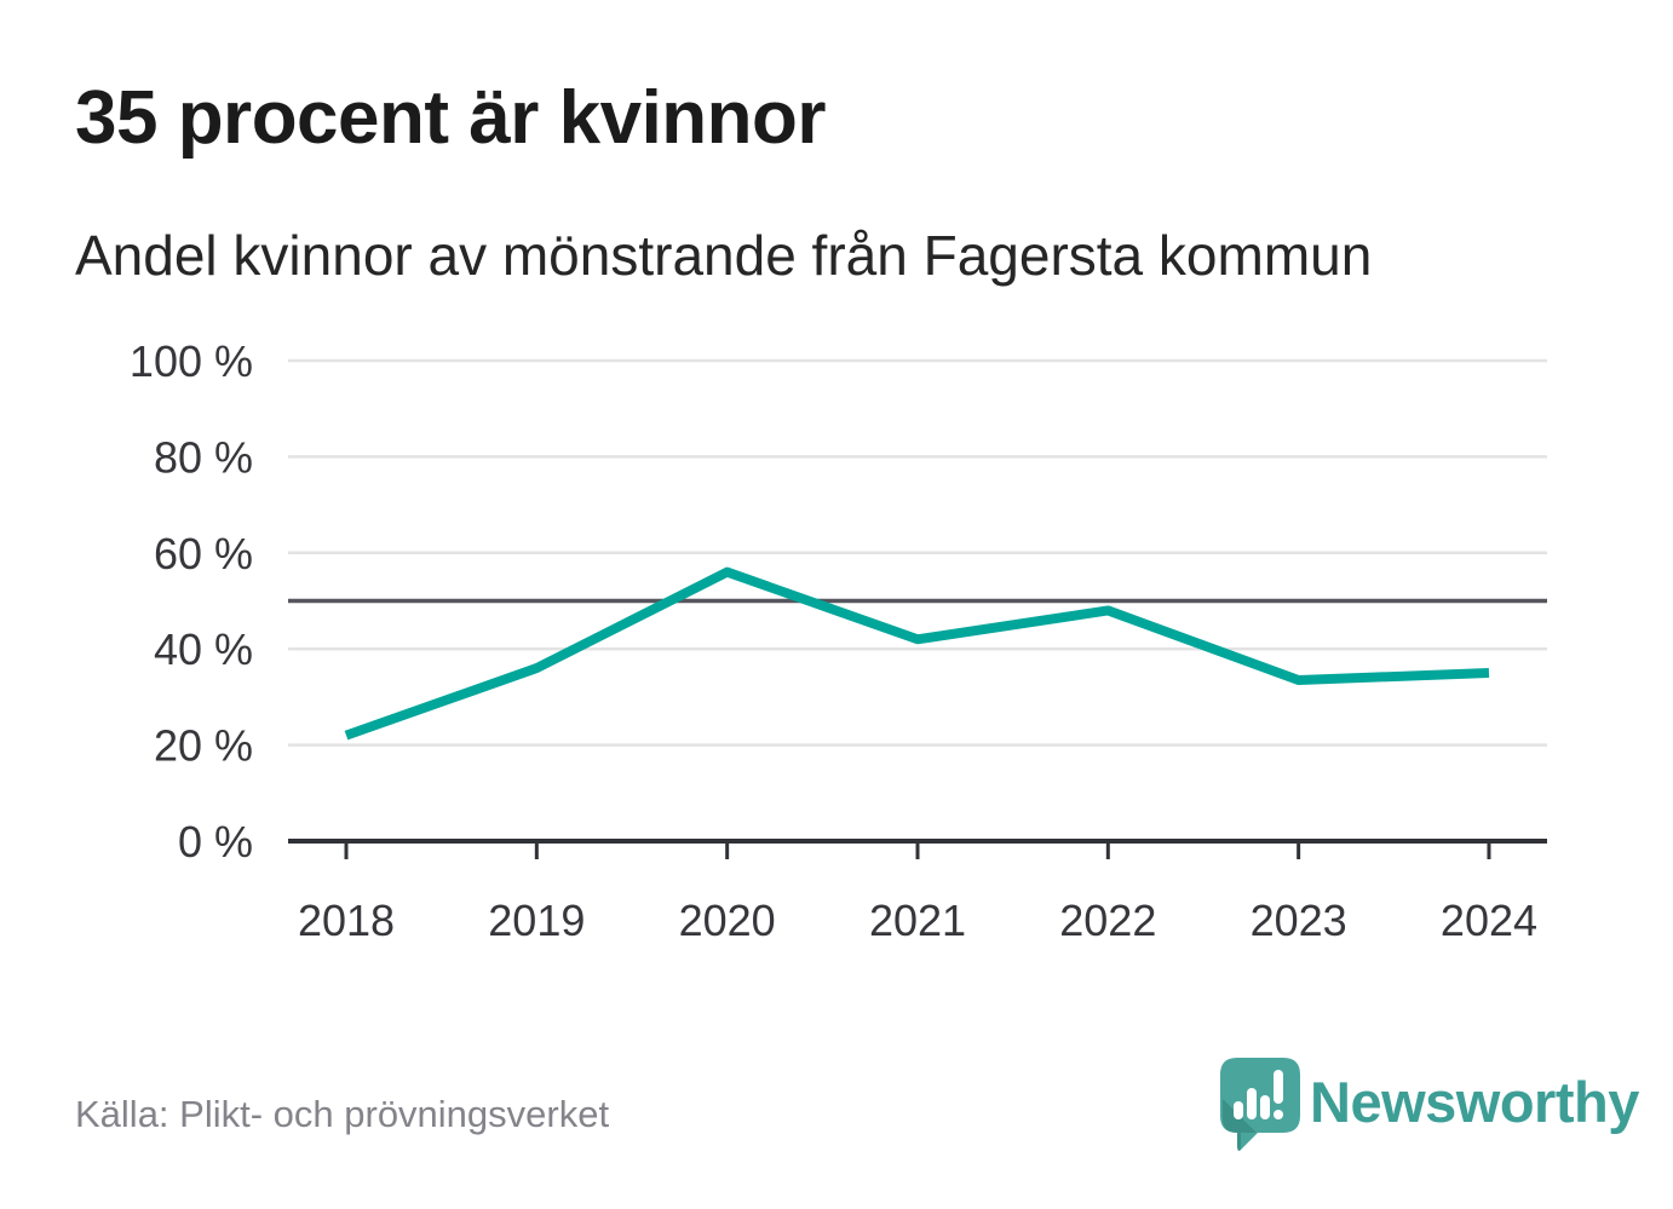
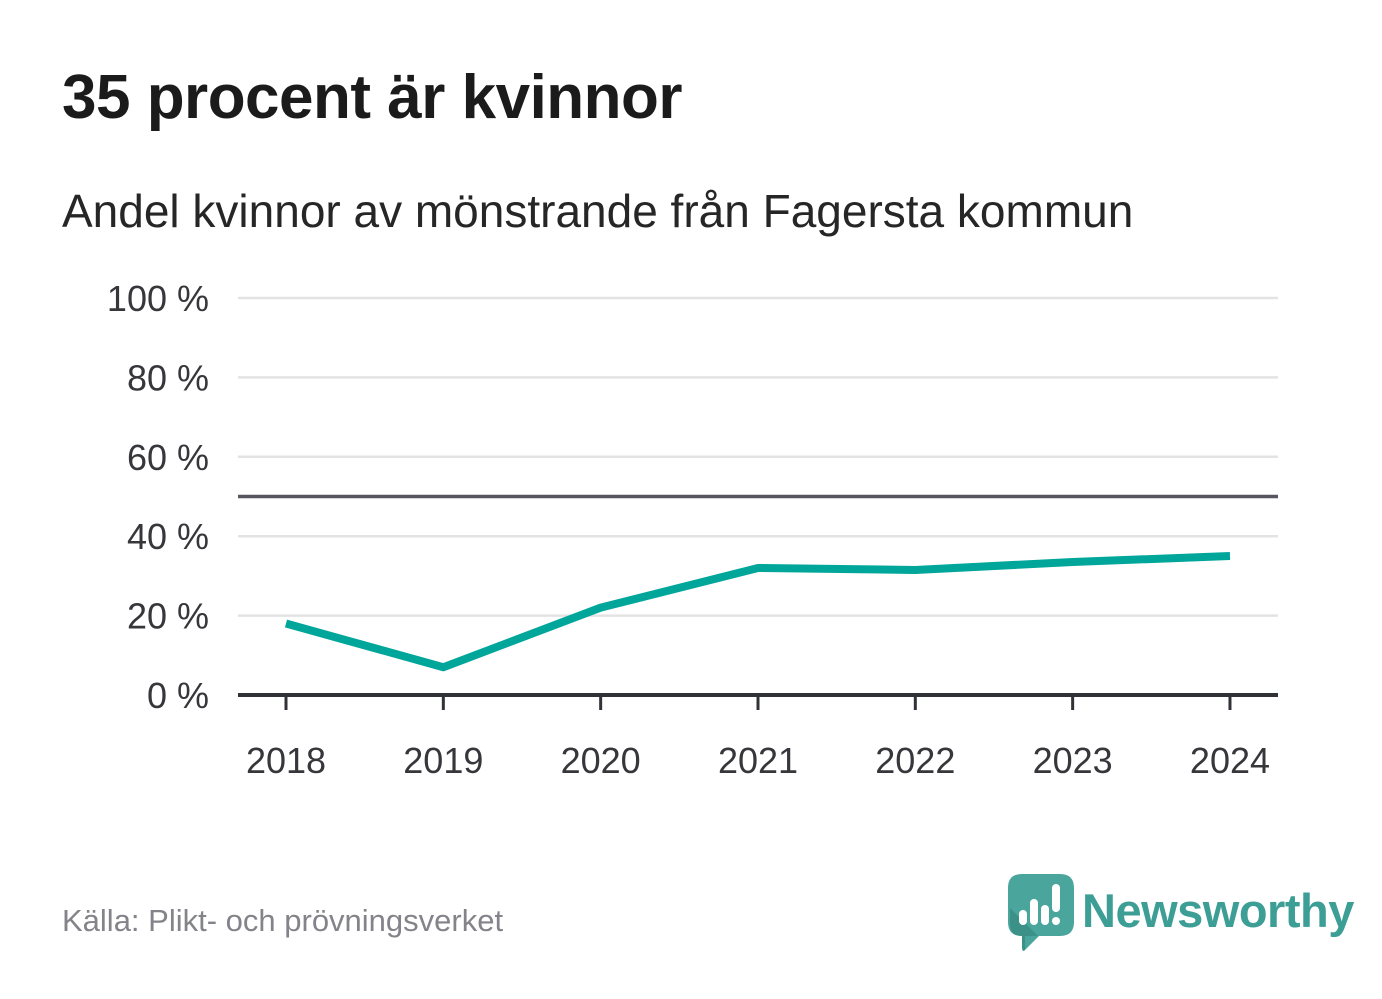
2018: 22% -> 18%
2019: 36% -> 7%
2020: 56% -> 22%
2021: 42% -> 32%
2022: 48% -> 32%
